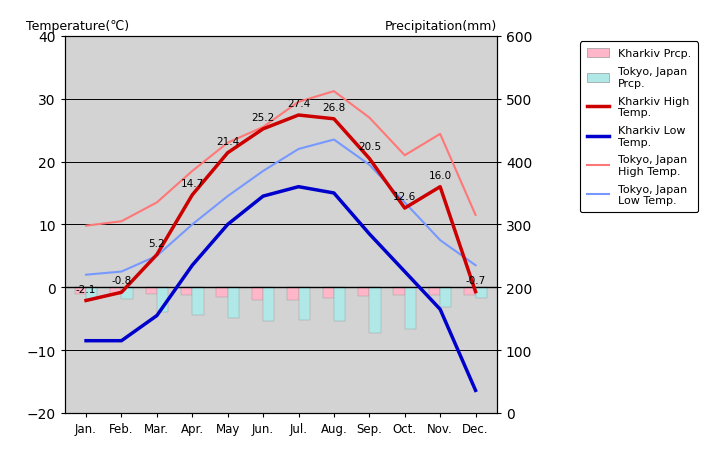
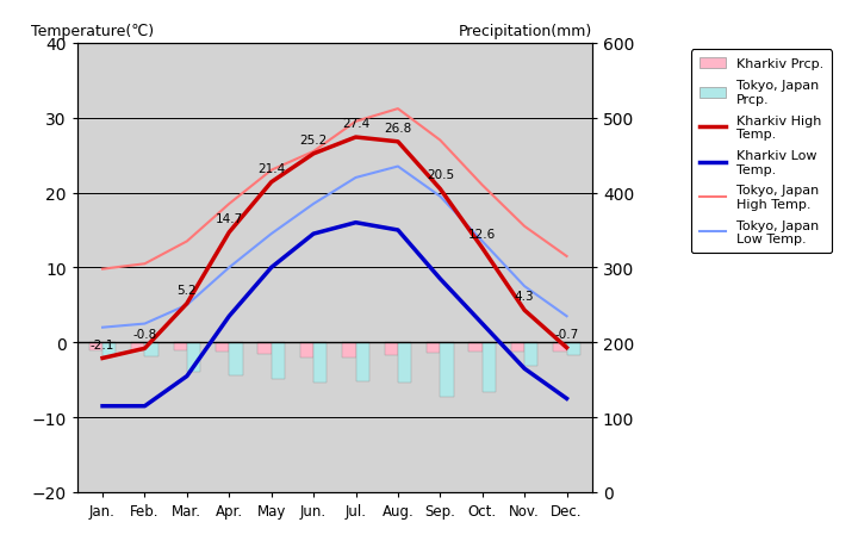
Kharkiv High Temp./Nov.: 16.0 -> 4.3
Tokyo, Japan High Temp./Nov.: 24.4 -> 15.5
Kharkiv Low Temp./Dec.: -16.4 -> -7.5
